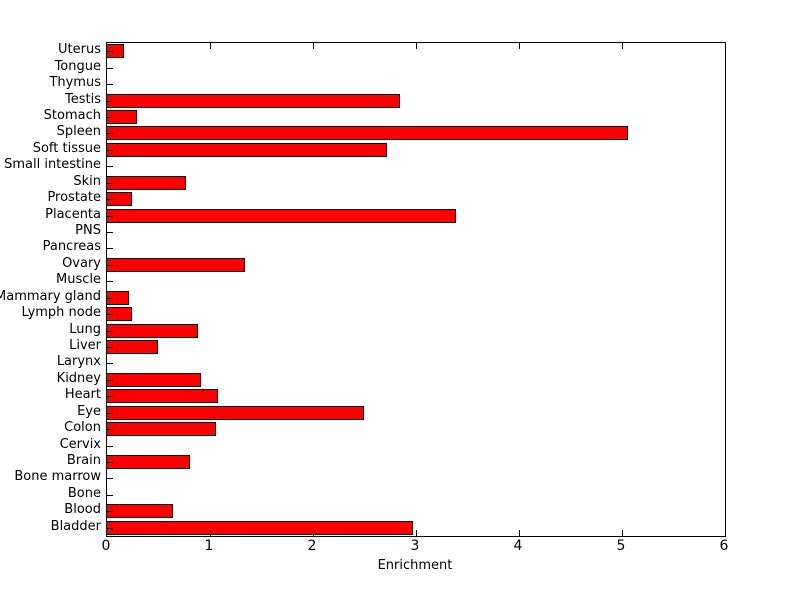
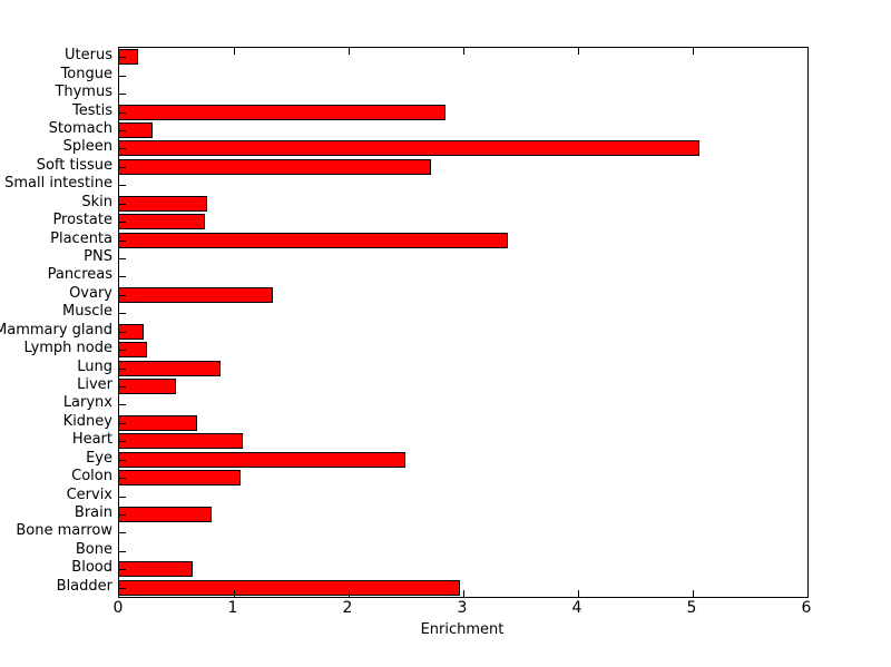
Prostate: 0.25 -> 0.76
Kidney: 0.92 -> 0.69
